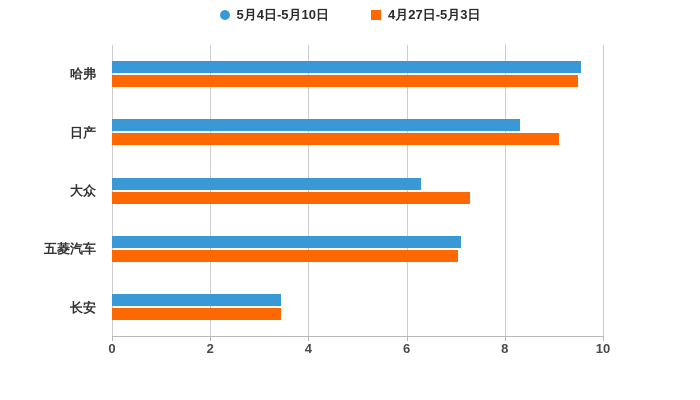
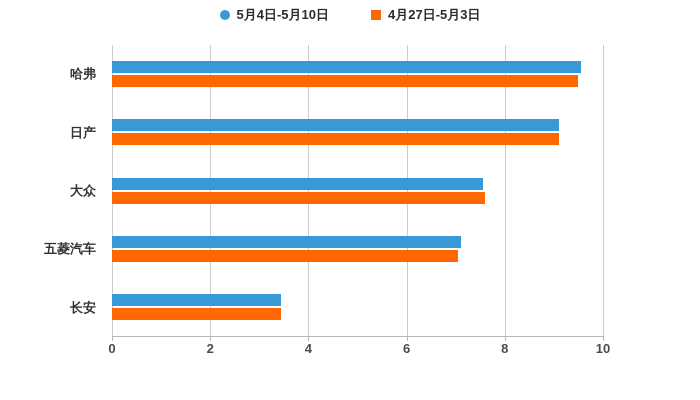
5月4日-5月10日/日产: 8.3 -> 9.1
5月4日-5月10日/大众: 6.3 -> 7.5
4月27日-5月3日/大众: 7.3 -> 7.6
